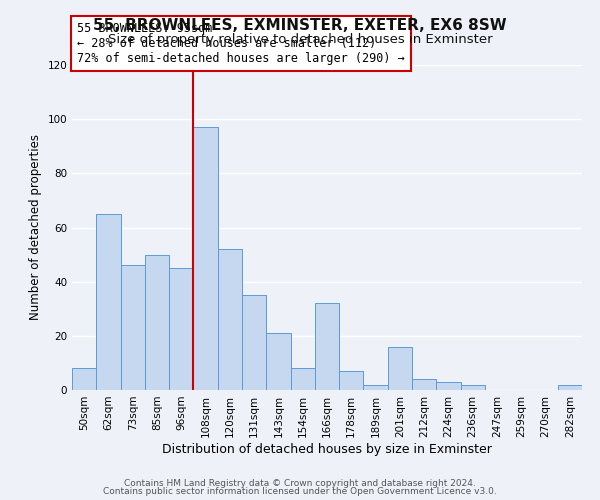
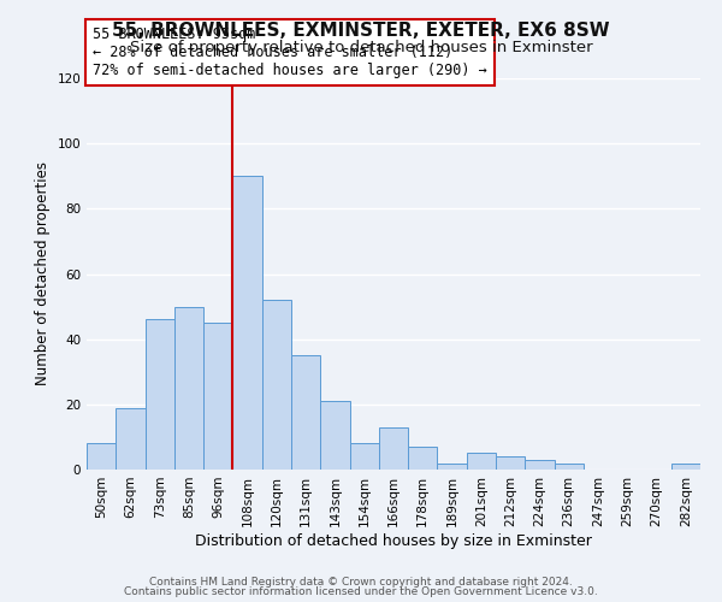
62sqm: 65 -> 19
108sqm: 97 -> 90
166sqm: 32 -> 13
201sqm: 16 -> 5
